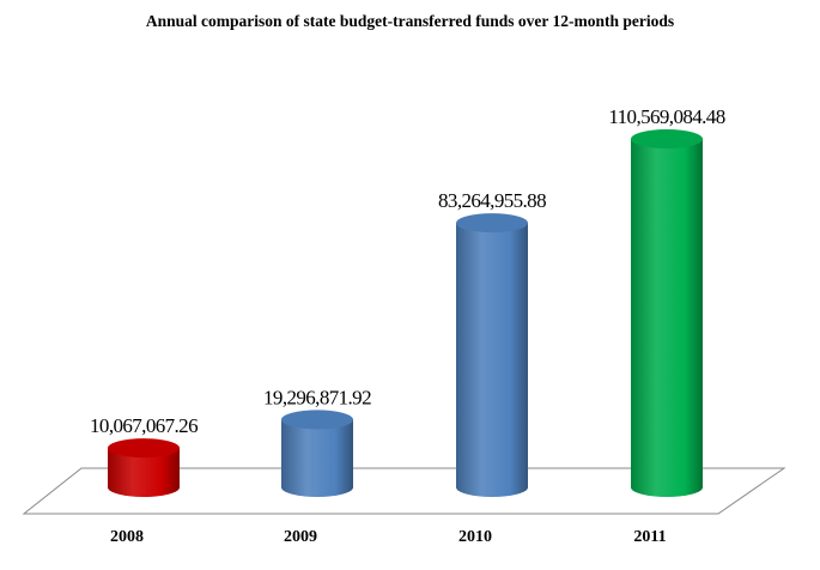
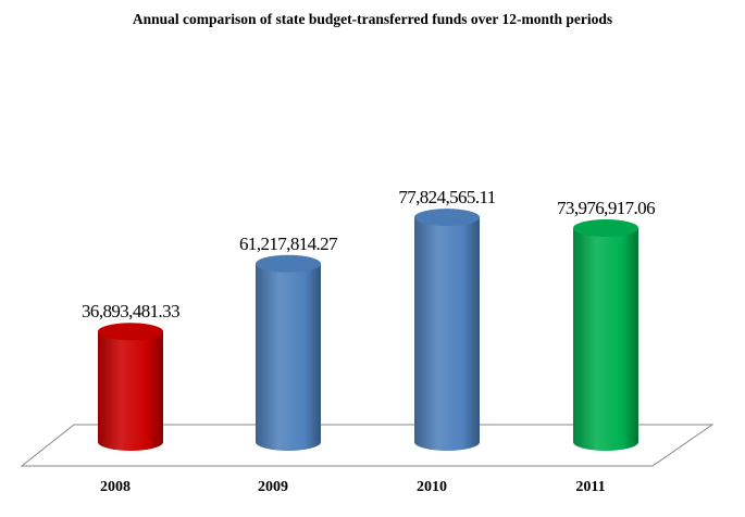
2008: 10,067,067.26 -> 36,893,481.33
2009: 19,296,871.92 -> 61,217,814.27
2010: 83,264,955.88 -> 77,824,565.11
2011: 110,569,084.48 -> 73,976,917.06
